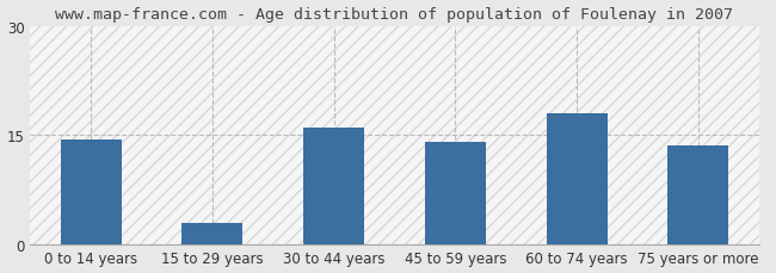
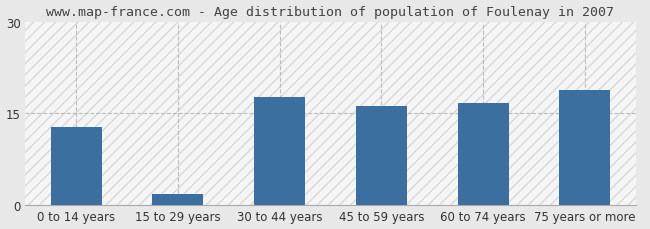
0 to 14 years: 14.3 -> 12.8
15 to 29 years: 3.0 -> 1.8
30 to 44 years: 16.0 -> 17.6
45 to 59 years: 14.0 -> 16.2
60 to 74 years: 18.0 -> 16.6
75 years or more: 13.5 -> 18.8
